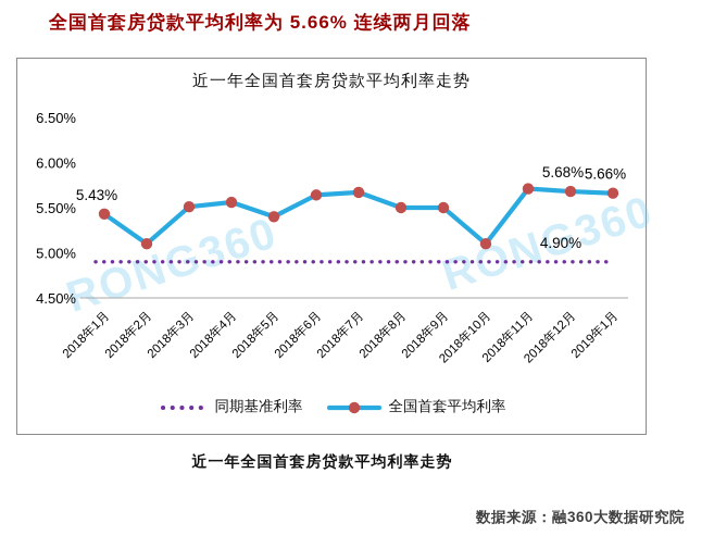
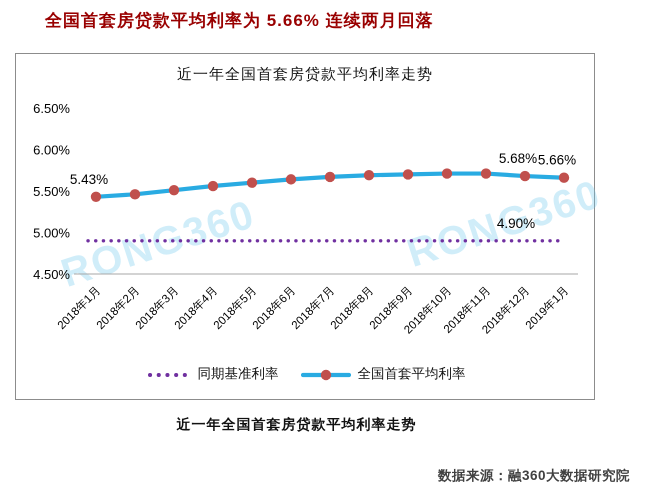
全国首套平均利率/2018年2月: 5.1% -> 5.5%
全国首套平均利率/2018年5月: 5.4% -> 5.6%
全国首套平均利率/2018年8月: 5.5% -> 5.7%
全国首套平均利率/2018年9月: 5.5% -> 5.7%
全国首套平均利率/2018年10月: 5.1% -> 5.7%
